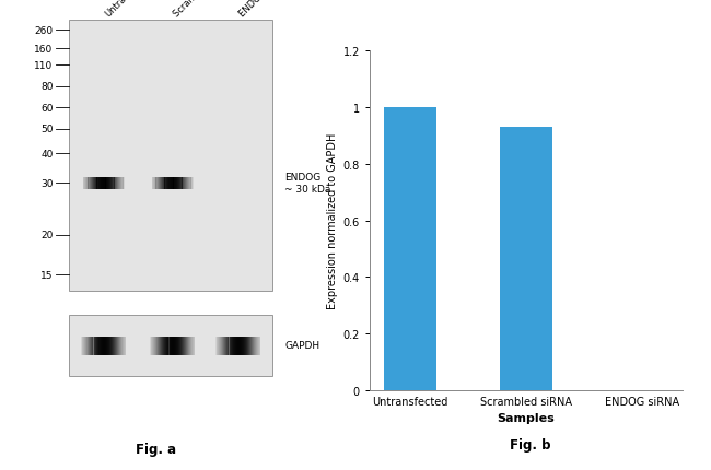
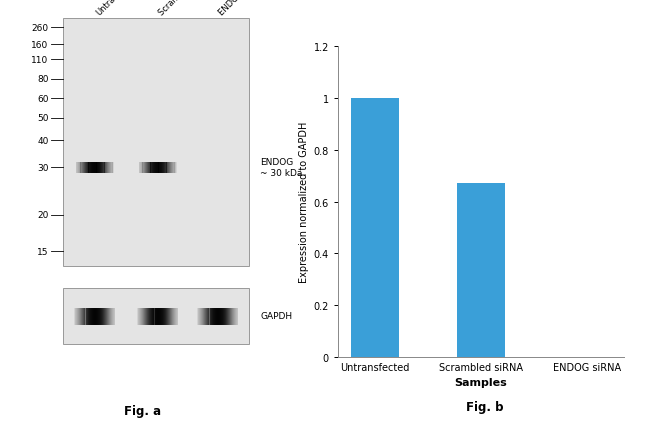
Scrambled siRNA: 0.93 -> 0.67
